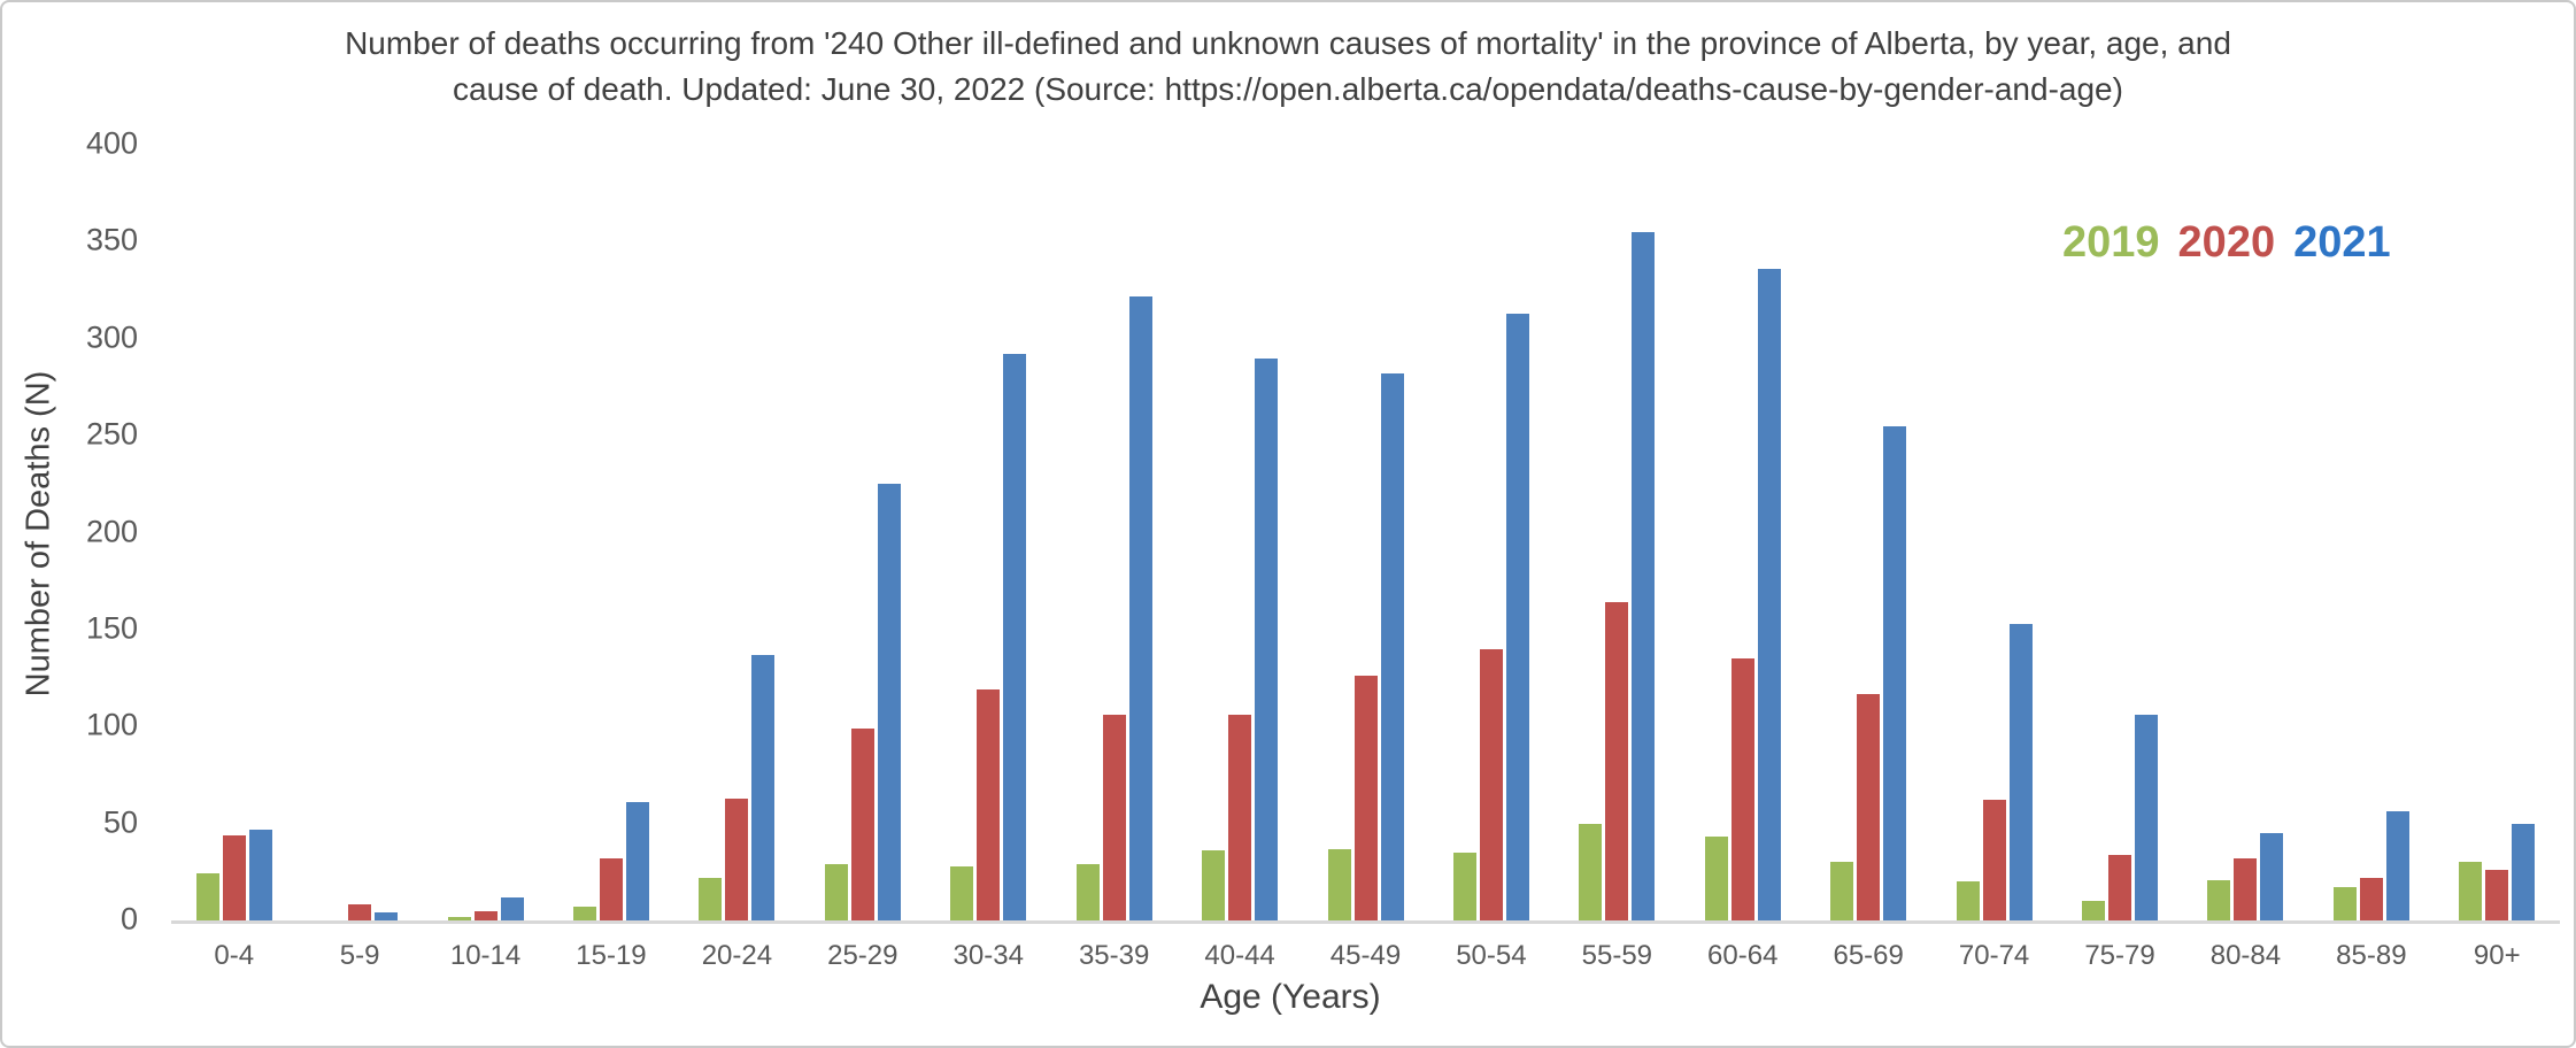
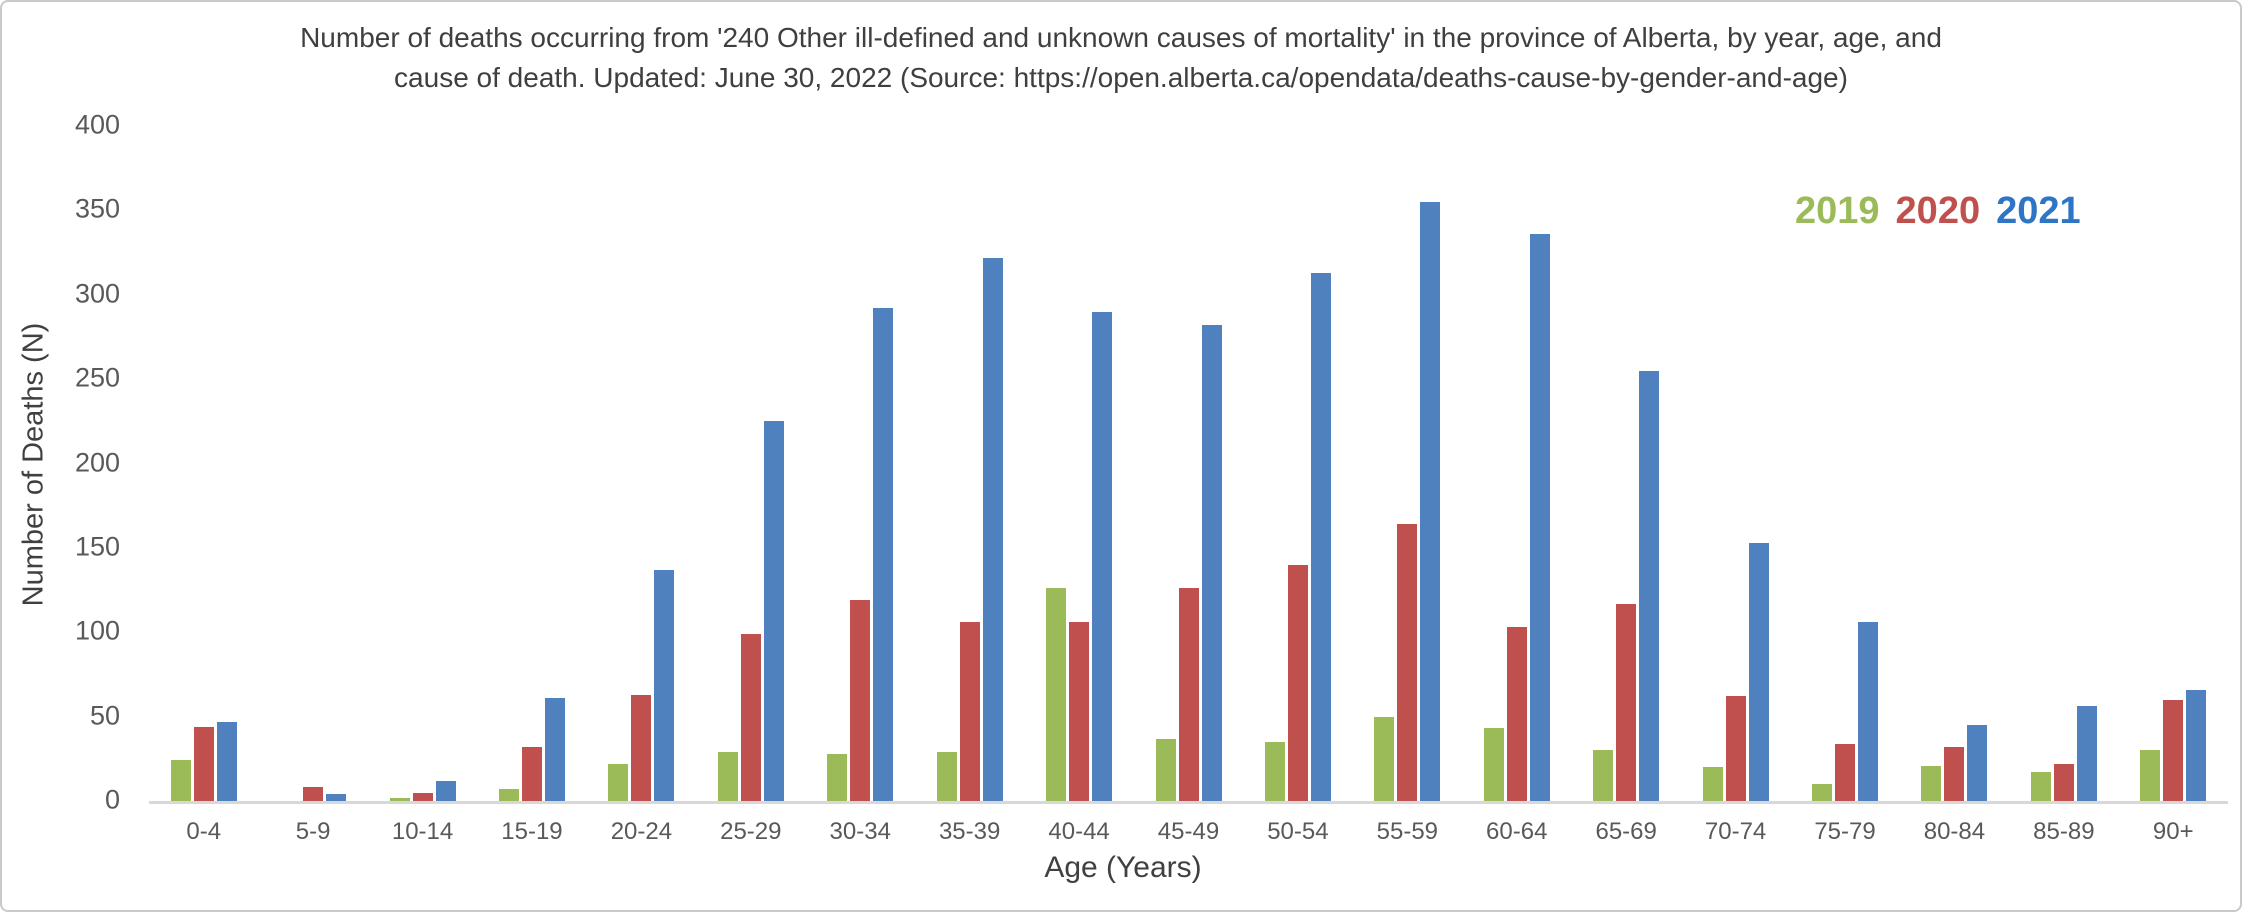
2019/40-44: 36 -> 126
2020/60-64: 135 -> 103
2020/90+: 26 -> 60
2021/90+: 50 -> 66
